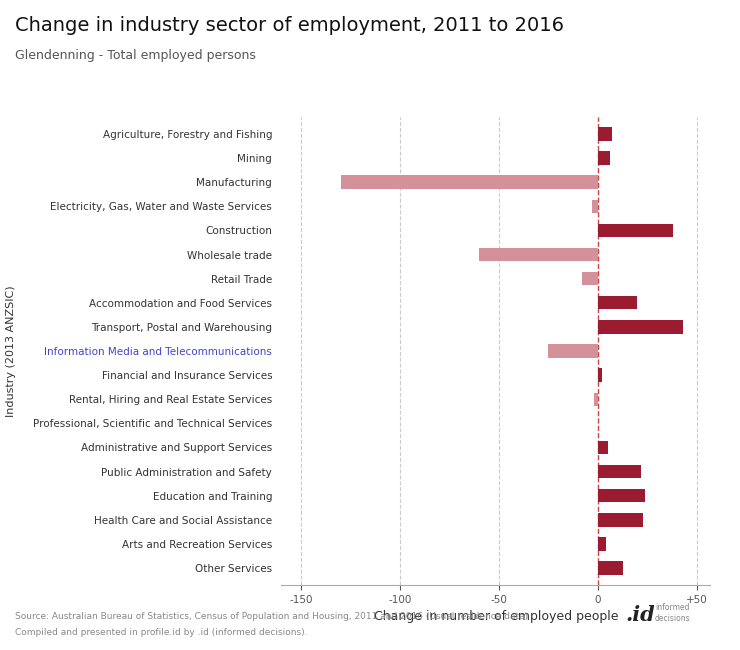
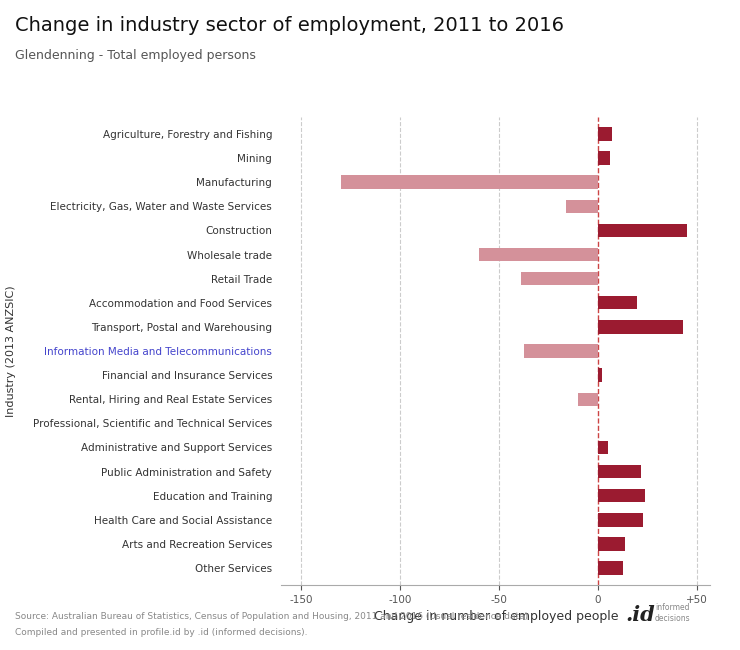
Electricity, Gas, Water and Waste Services: -3 -> -16
Construction: 38 -> 45
Retail Trade: -8 -> -39
Information Media and Telecommunications: -25 -> -37
Rental, Hiring and Real Estate Services: -2 -> -10
Arts and Recreation Services: 4 -> 14
